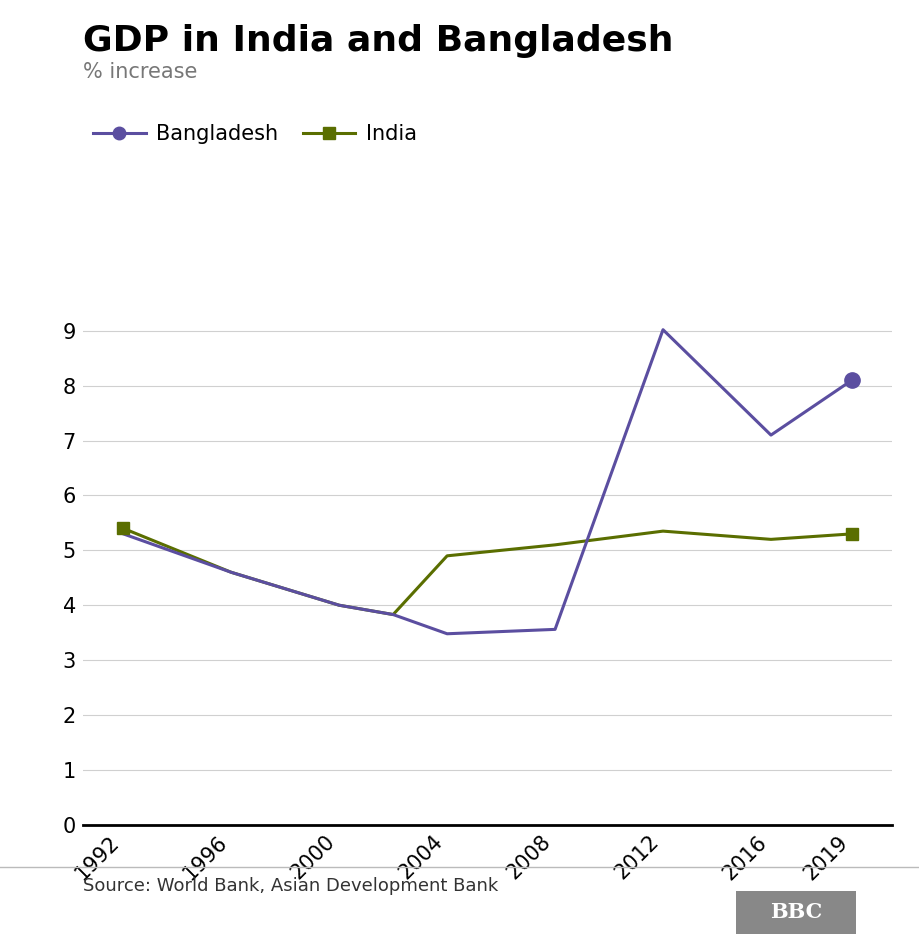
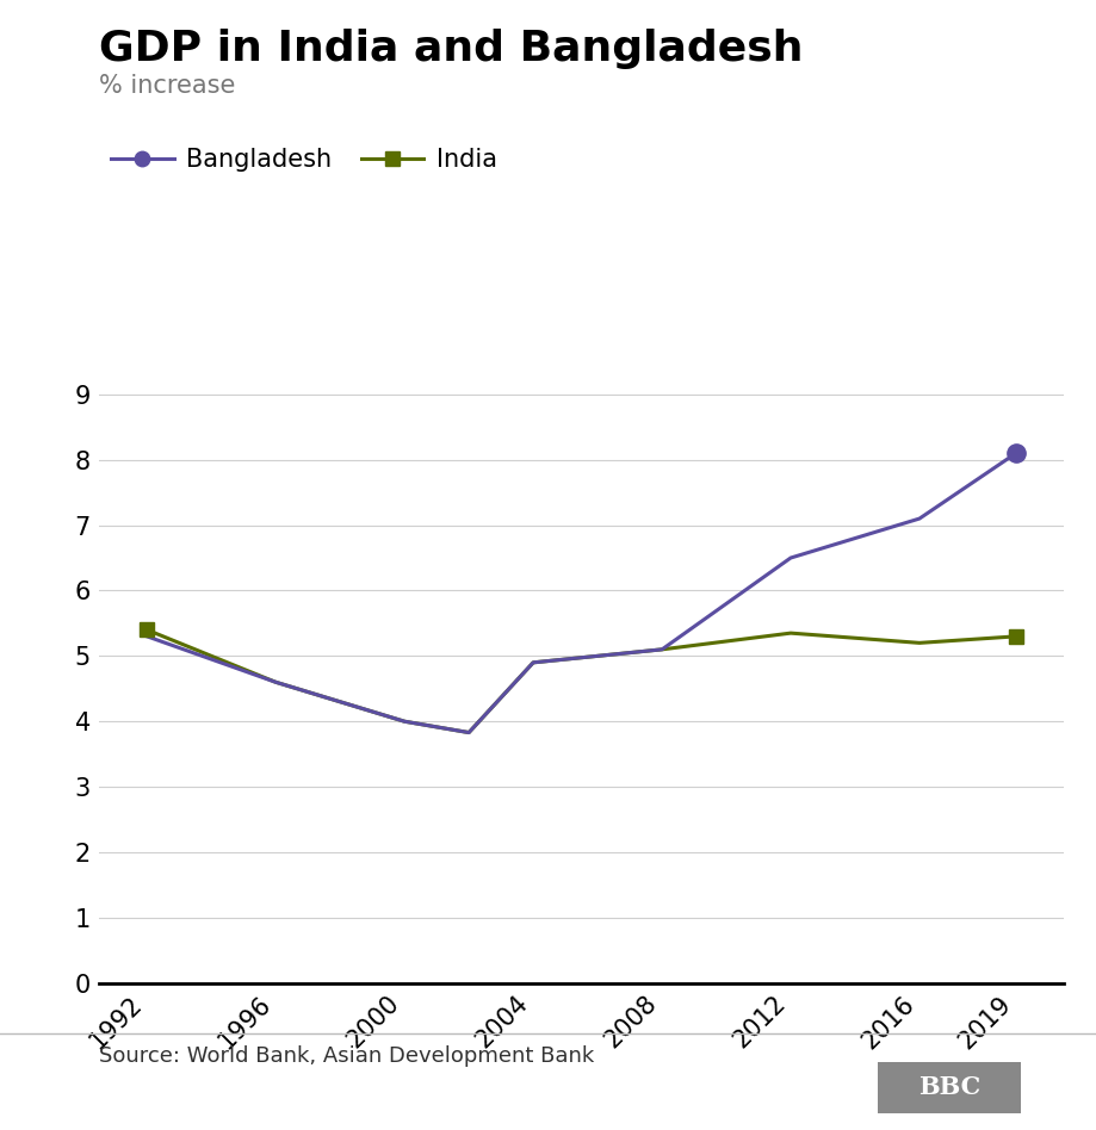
Bangladesh/2004: 3.48 -> 4.90
Bangladesh/2008: 3.56 -> 5.10
Bangladesh/2012: 9.02 -> 6.50
